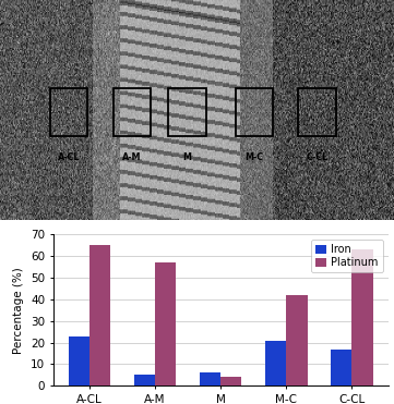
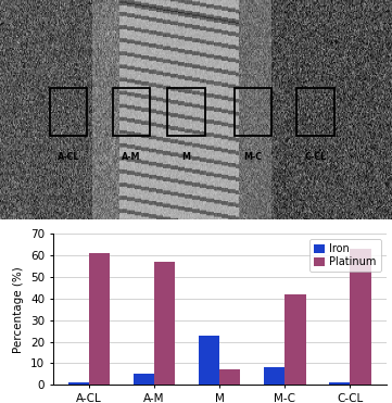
Iron/A-CL: 23 -> 1
Platinum/A-CL: 65 -> 61
Iron/M: 6 -> 23
Platinum/M: 4 -> 7
Iron/M-C: 21 -> 8
Iron/C-CL: 17 -> 1
